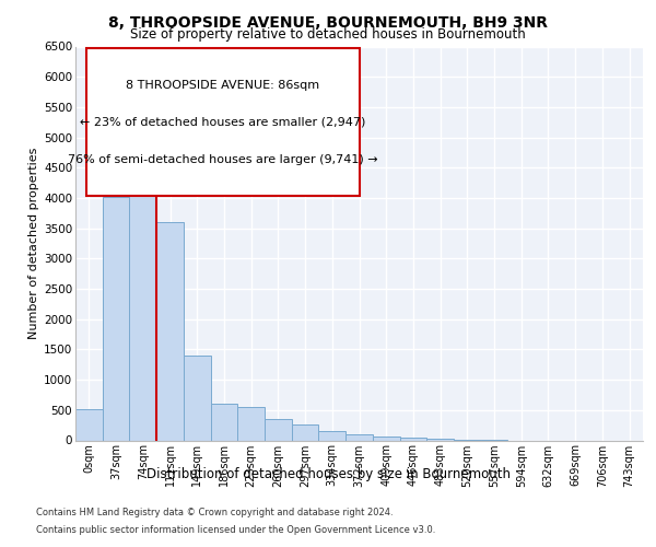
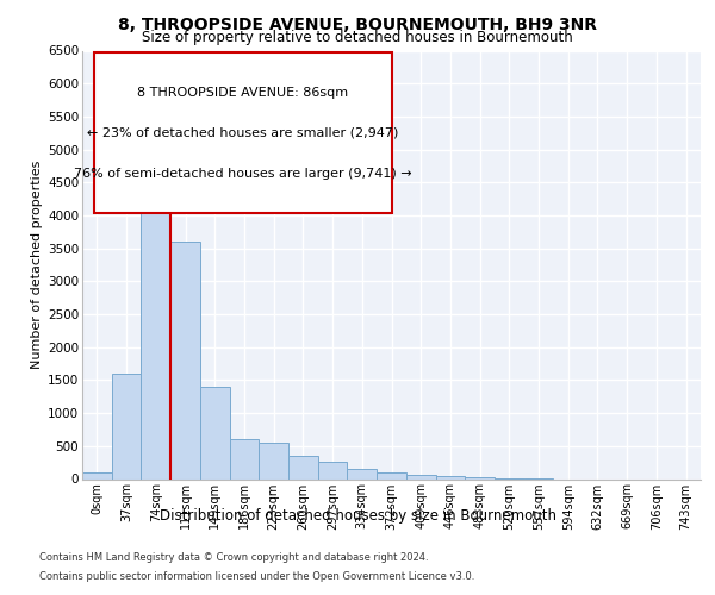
0sqm: 520 -> 100
37sqm: 4020 -> 1600
